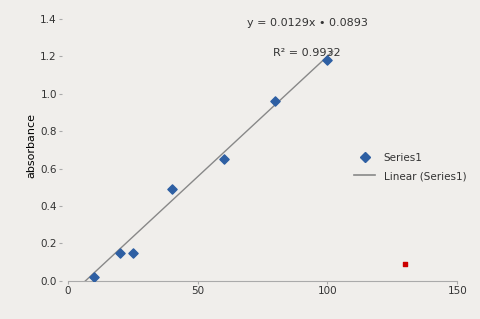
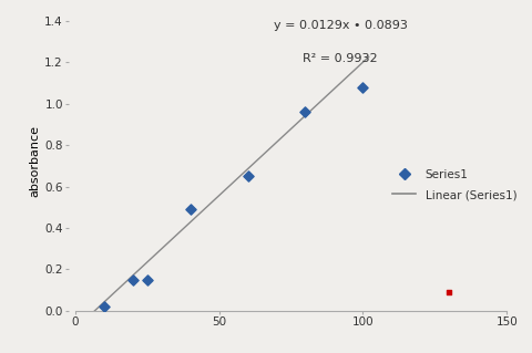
Series1/100: 1.18 -> 1.08
